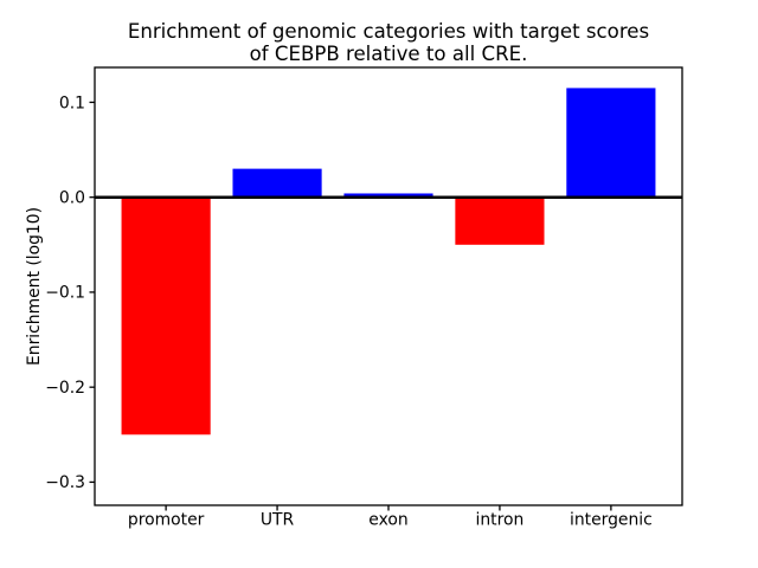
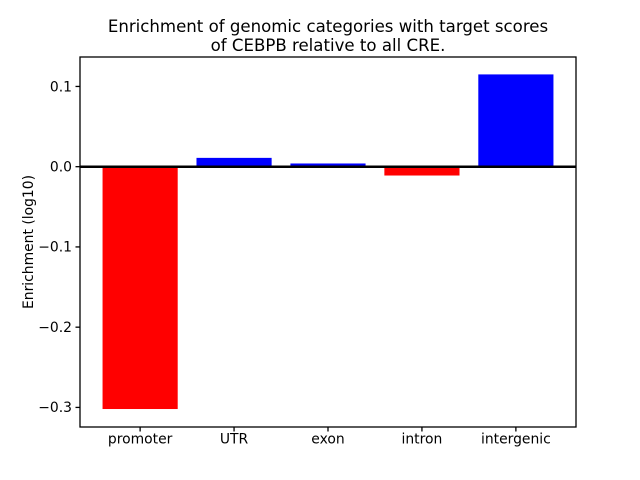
promoter: -0.25 -> -0.30
UTR: 0.03 -> 0.01
intron: -0.05 -> -0.01
